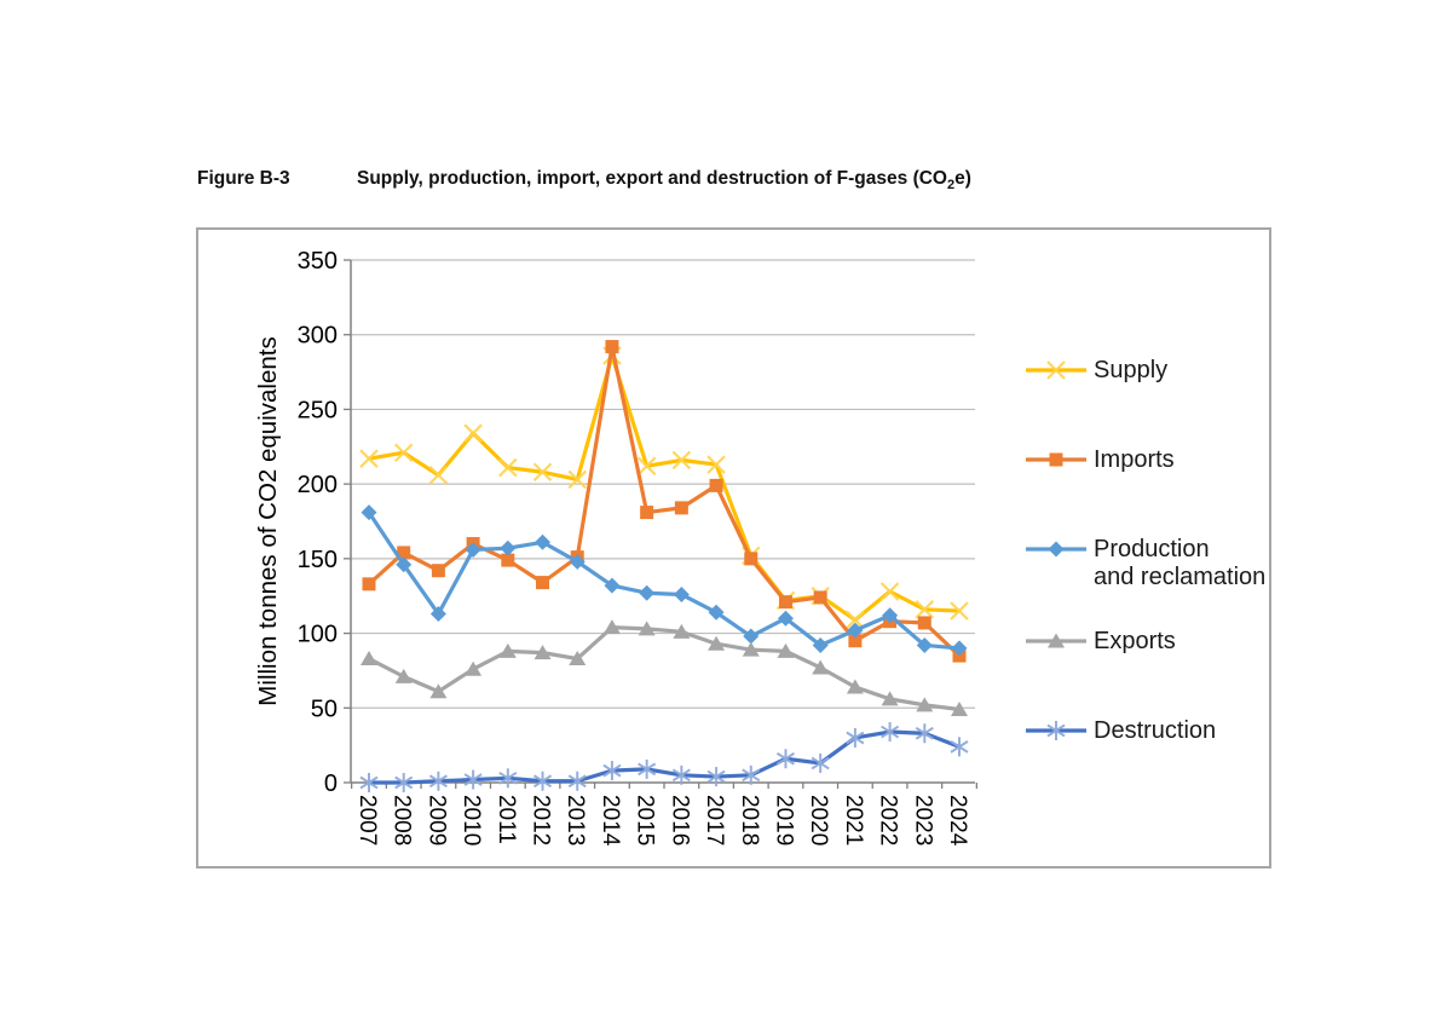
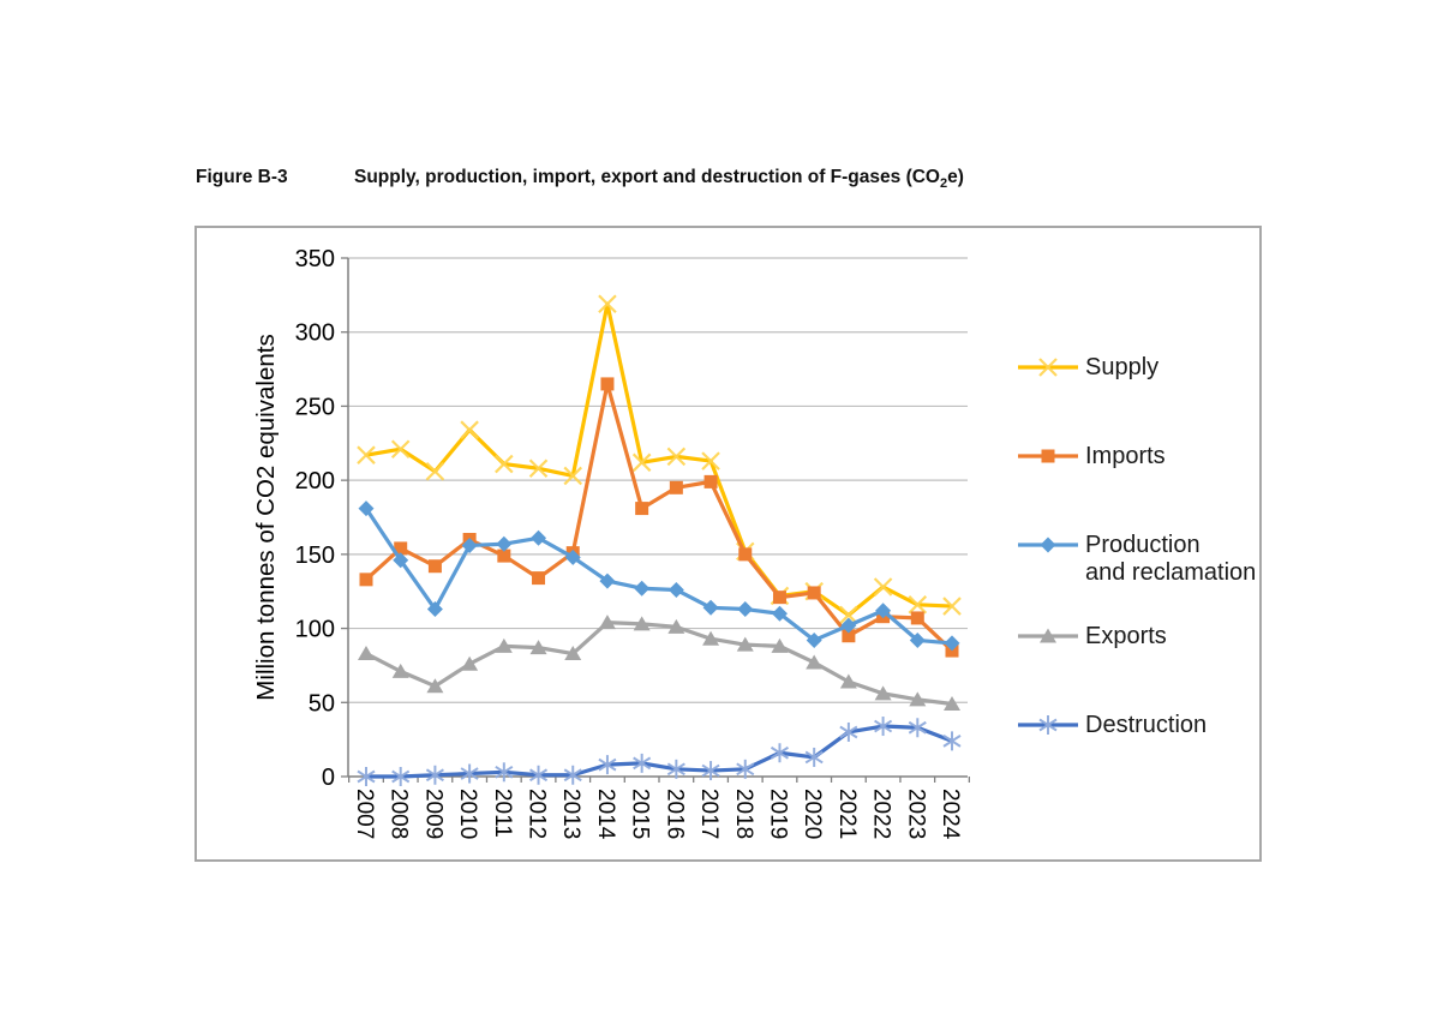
Supply/2014: 286 -> 319
Imports/2014: 292 -> 265
Imports/2016: 184 -> 195
Production and reclamation/2018: 98 -> 113
